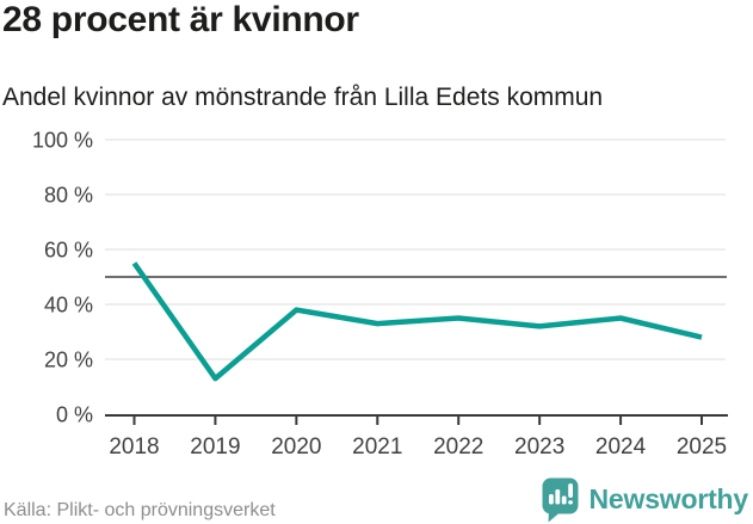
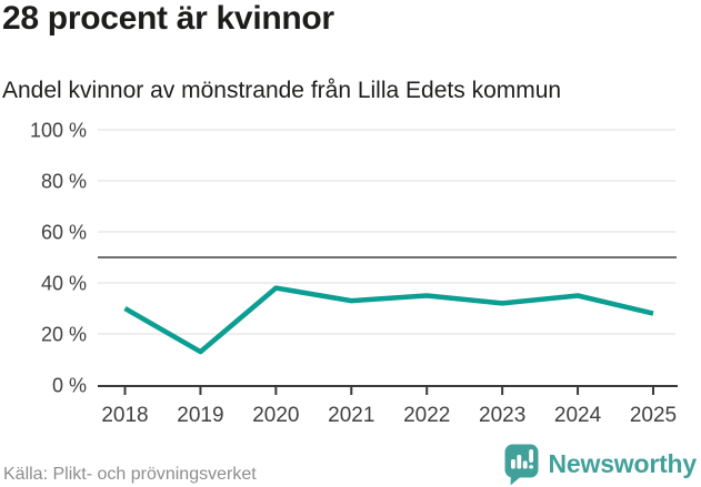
2018: 55% -> 30%
